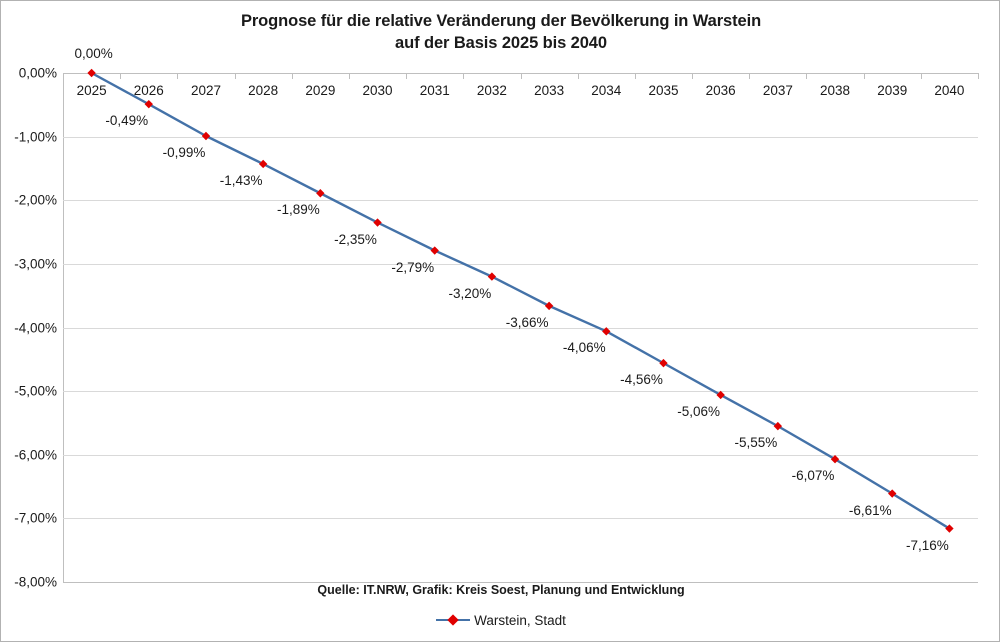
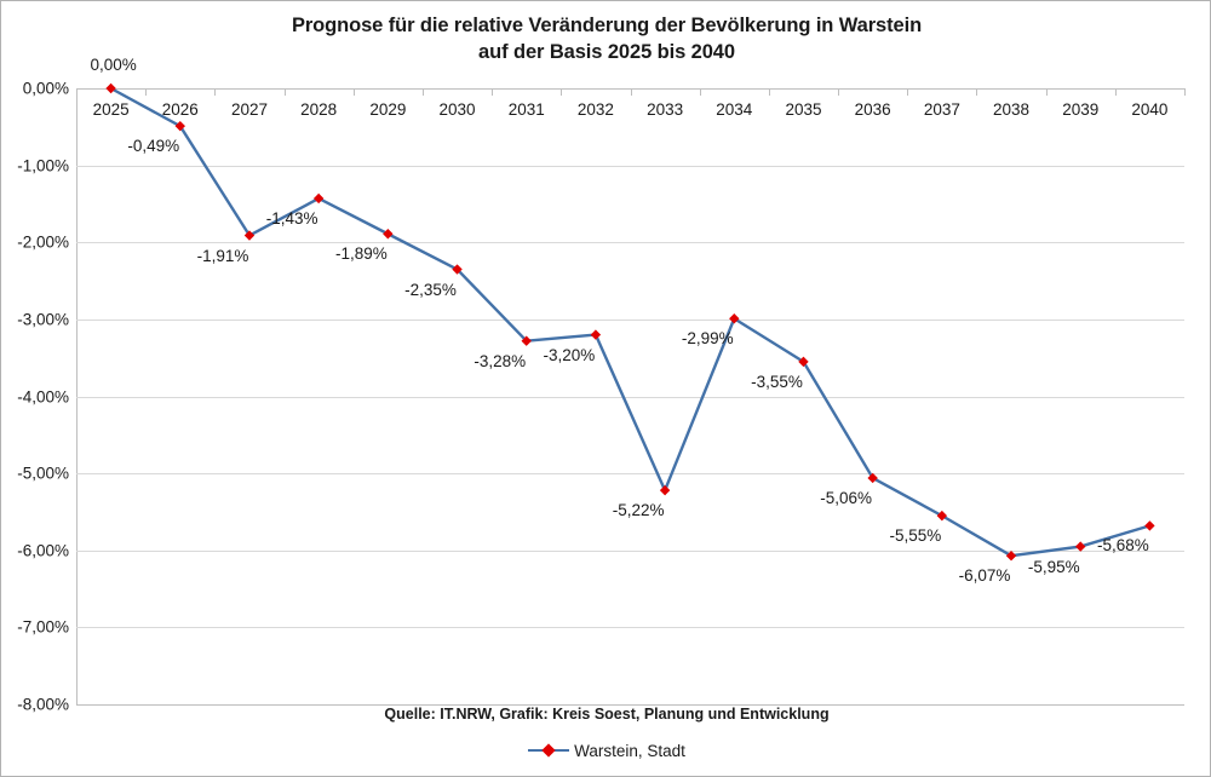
2027: -0,99% -> -1,91%
2031: -2,79% -> -3,28%
2033: -3,66% -> -5,22%
2034: -4,06% -> -2,99%
2035: -4,56% -> -3,55%
2039: -6,61% -> -5,95%
2040: -7,16% -> -5,68%
